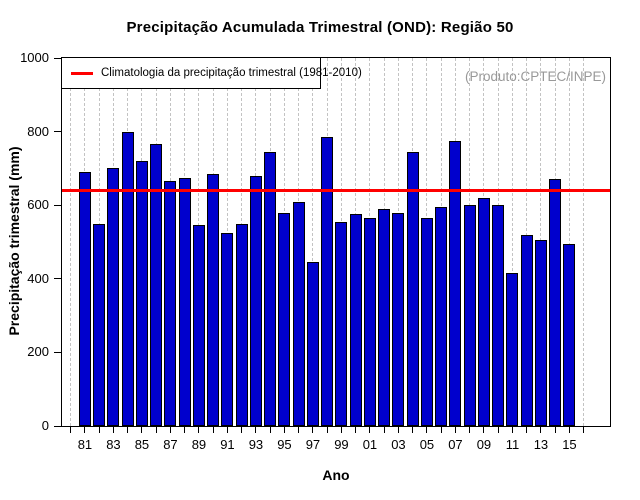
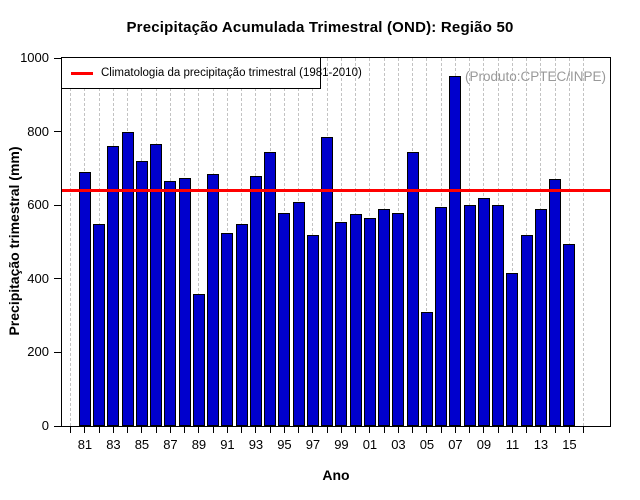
83: 700 -> 760
89: 540 -> 360
97: 440 -> 520
05: 560 -> 310
07: 780 -> 950
13: 500 -> 590
